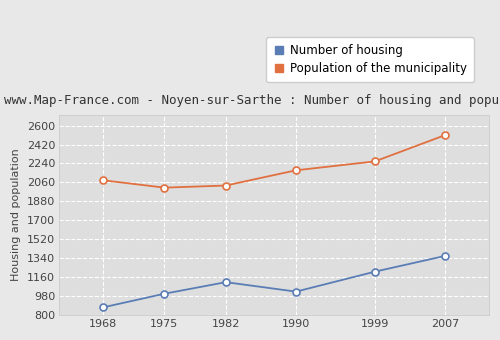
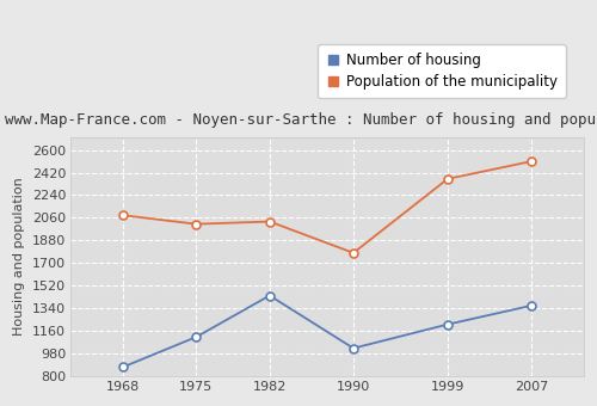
Number of housing/1975: 1000 -> 1110
Number of housing/1982: 1110 -> 1440
Population of the municipality/1990: 2180 -> 1780
Population of the municipality/1999: 2260 -> 2370
